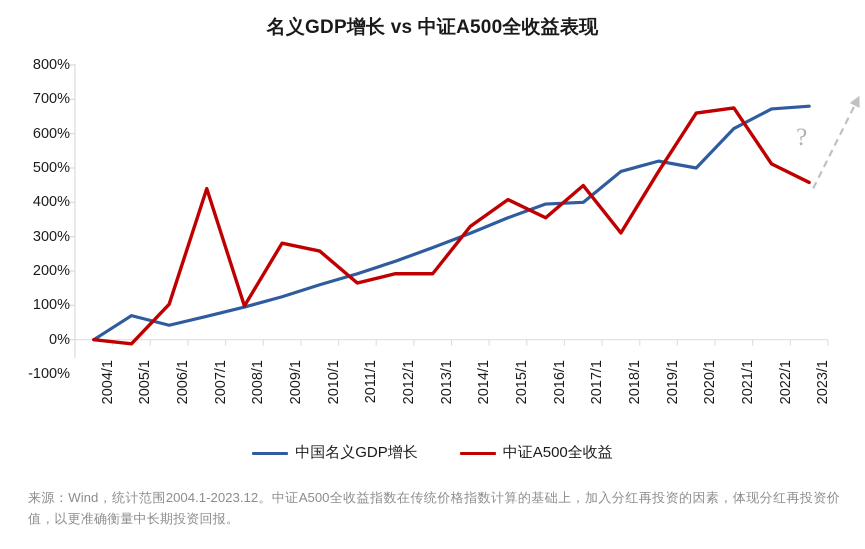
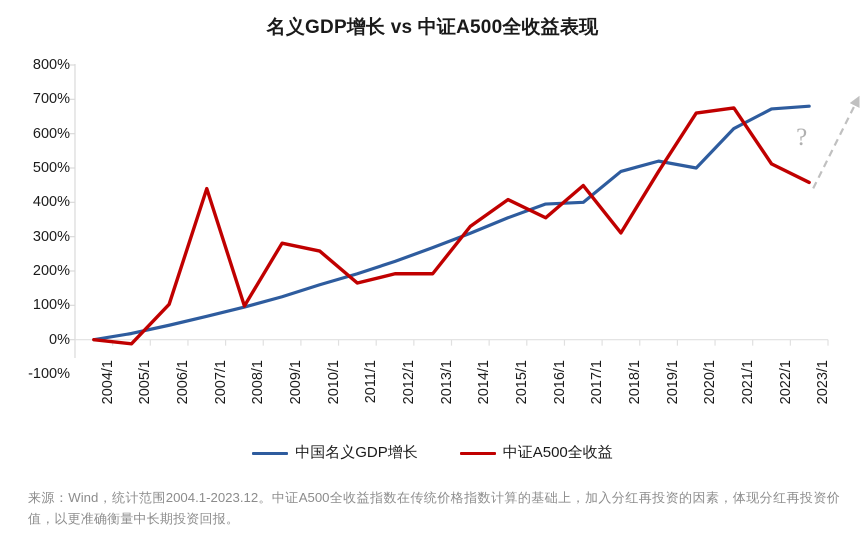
中国名义GDP增长/2005/1: 70% -> 20%
